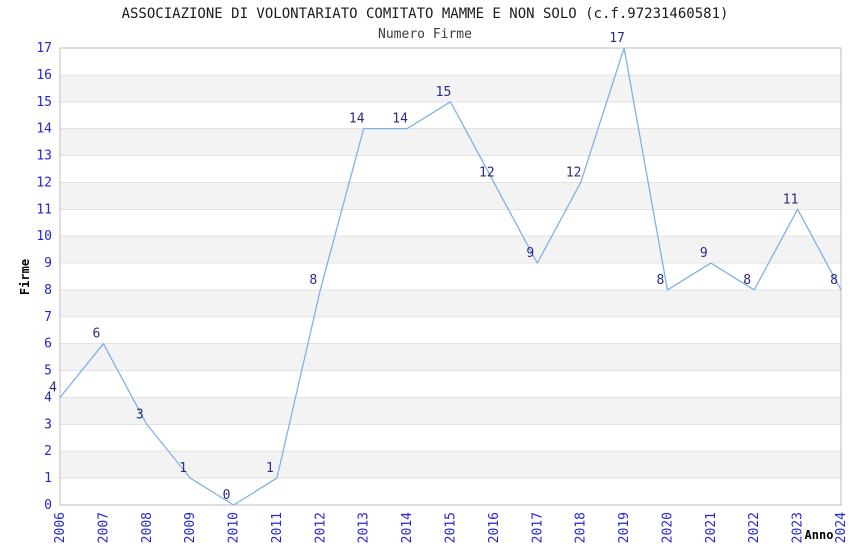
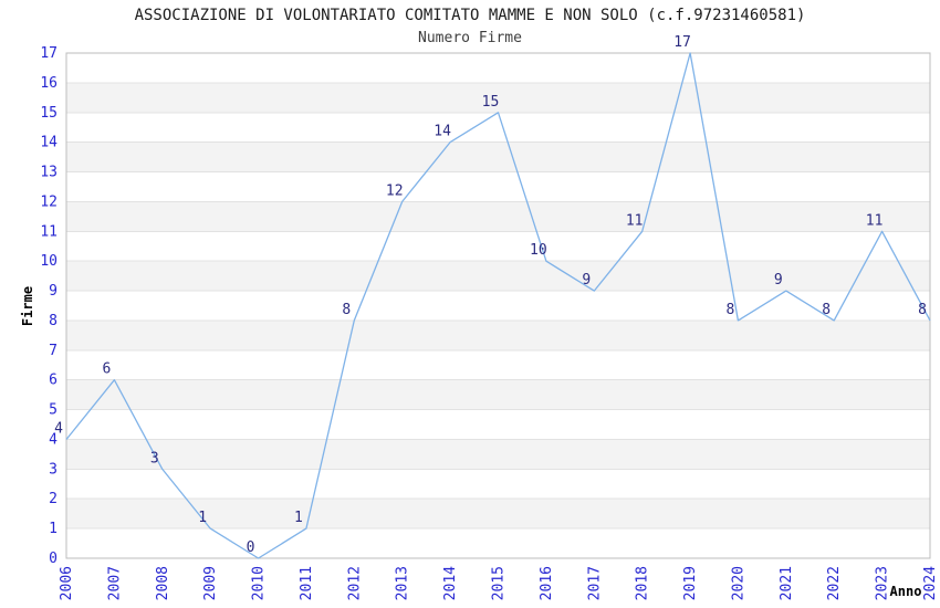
2013: 14 -> 12
2016: 12 -> 10
2018: 12 -> 11
